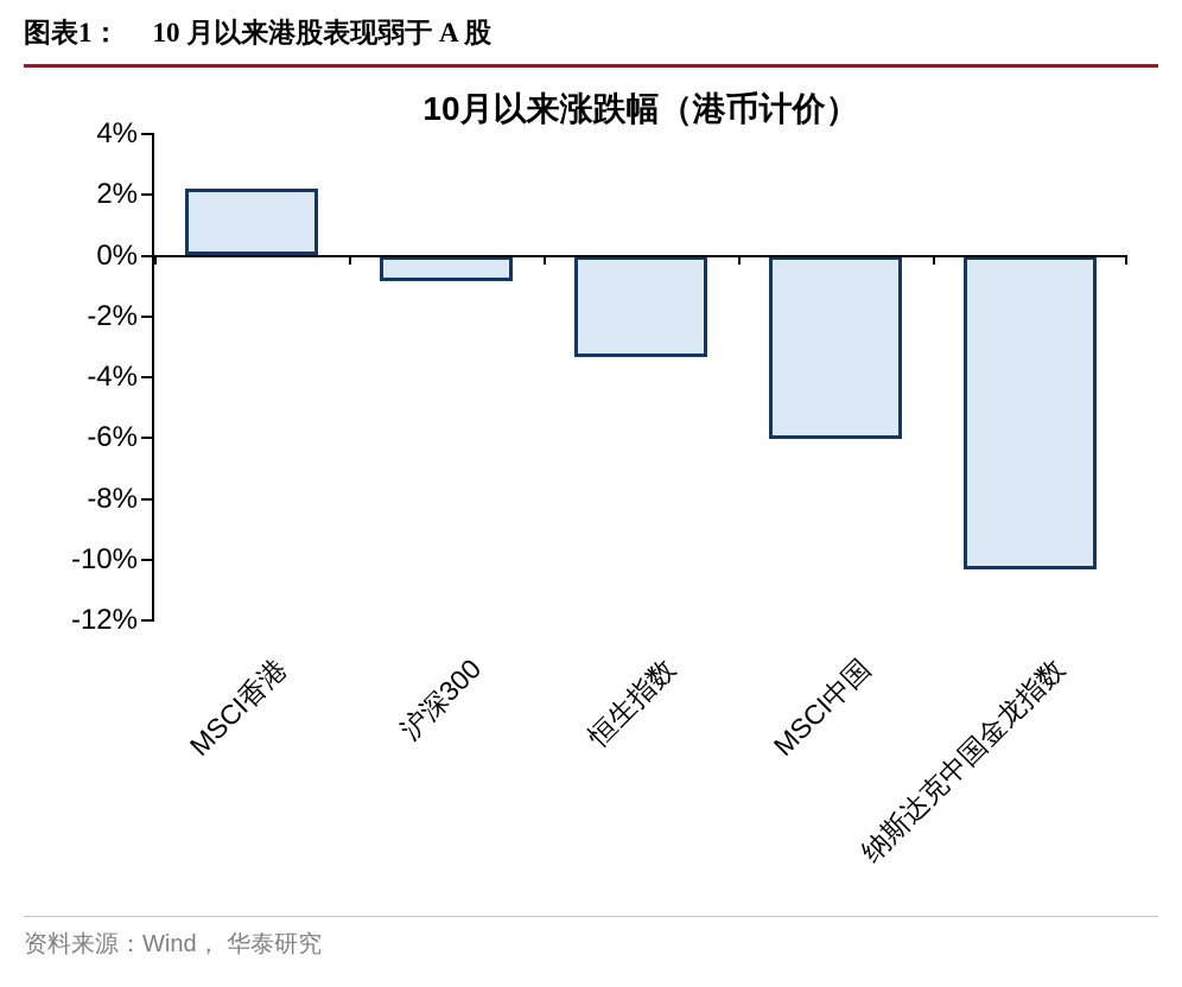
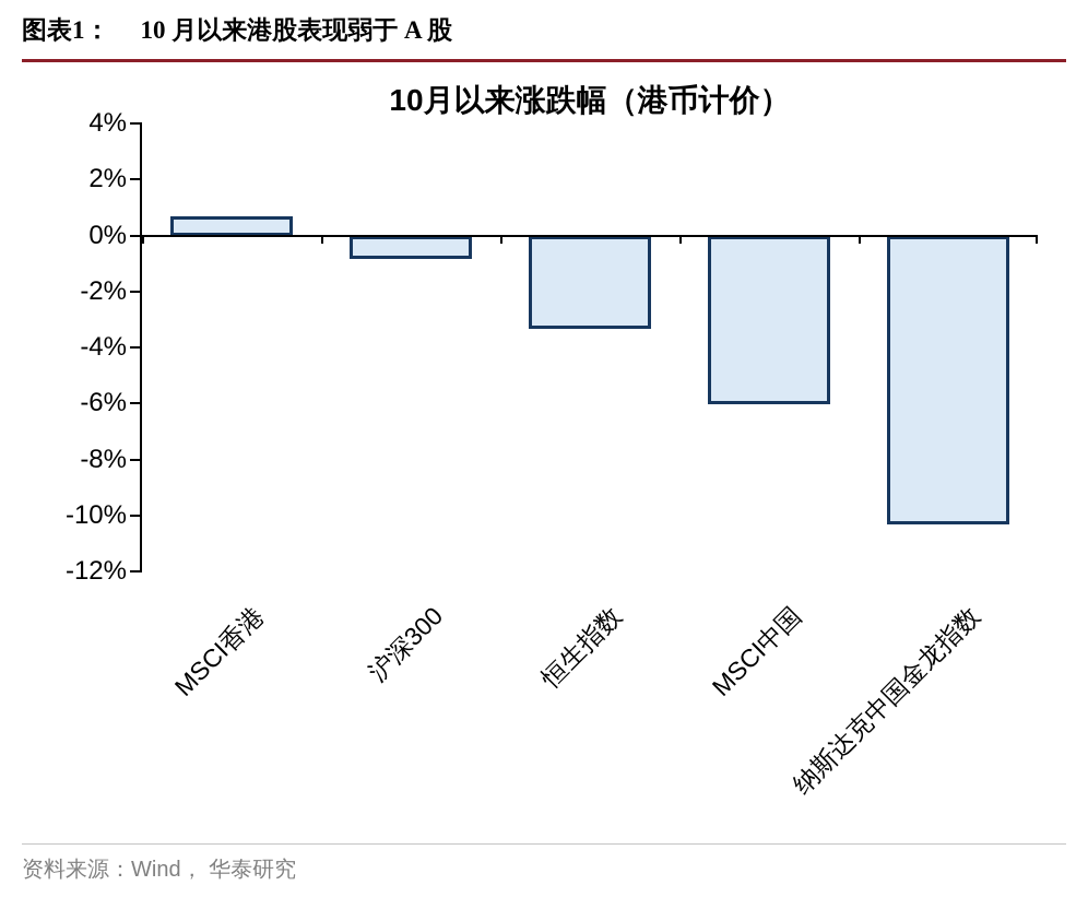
MSCI香港: 2.2% -> 0.7%
